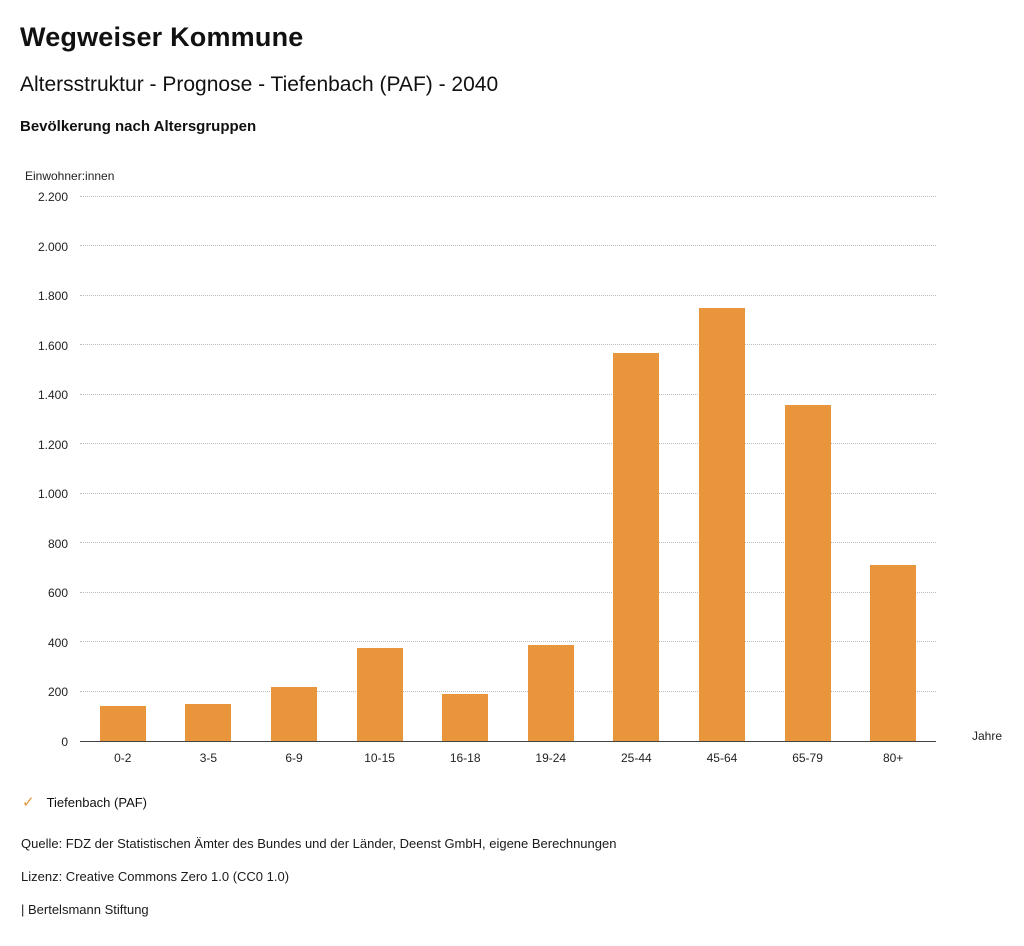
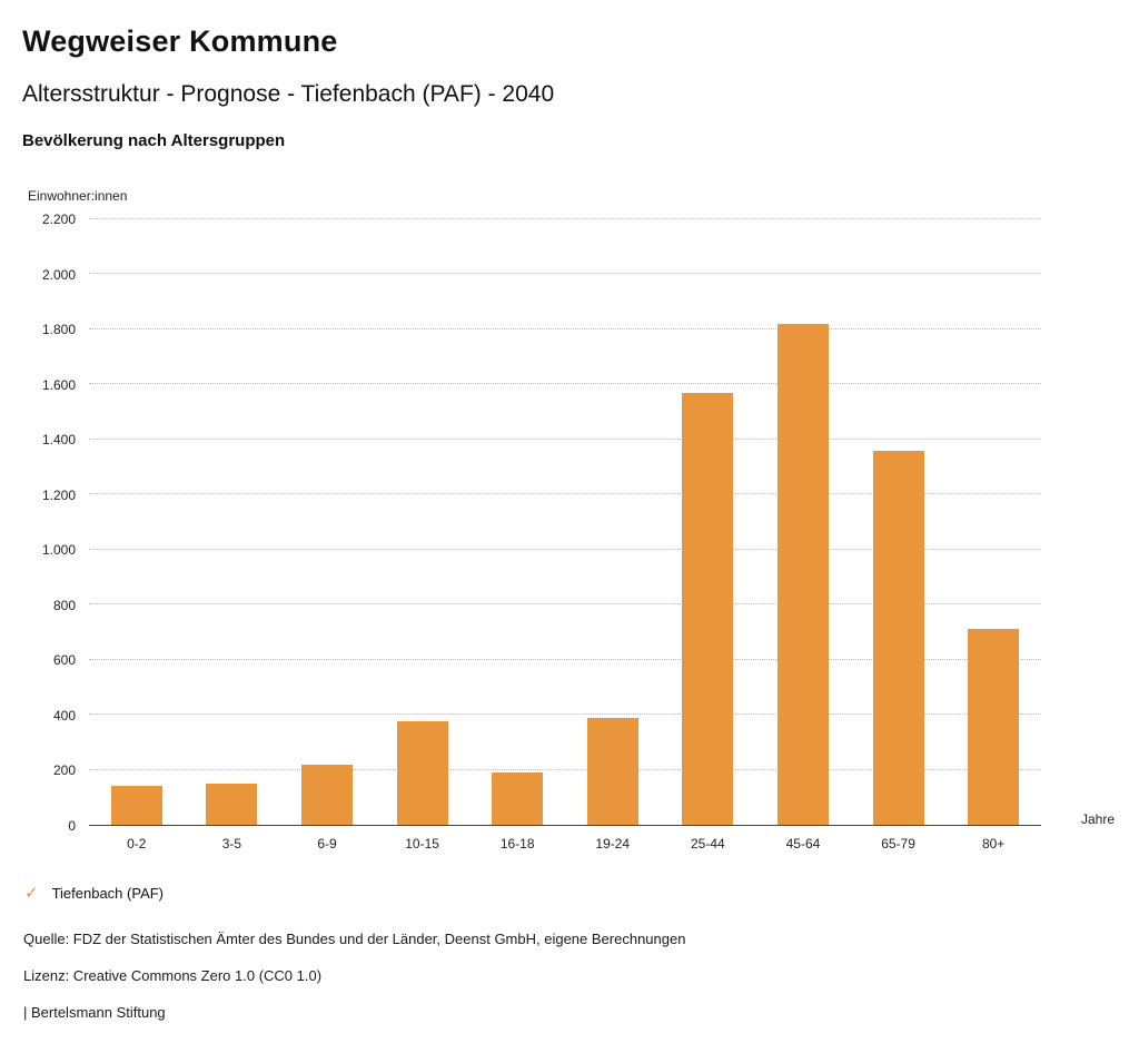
45-64: 1750 -> 1820
